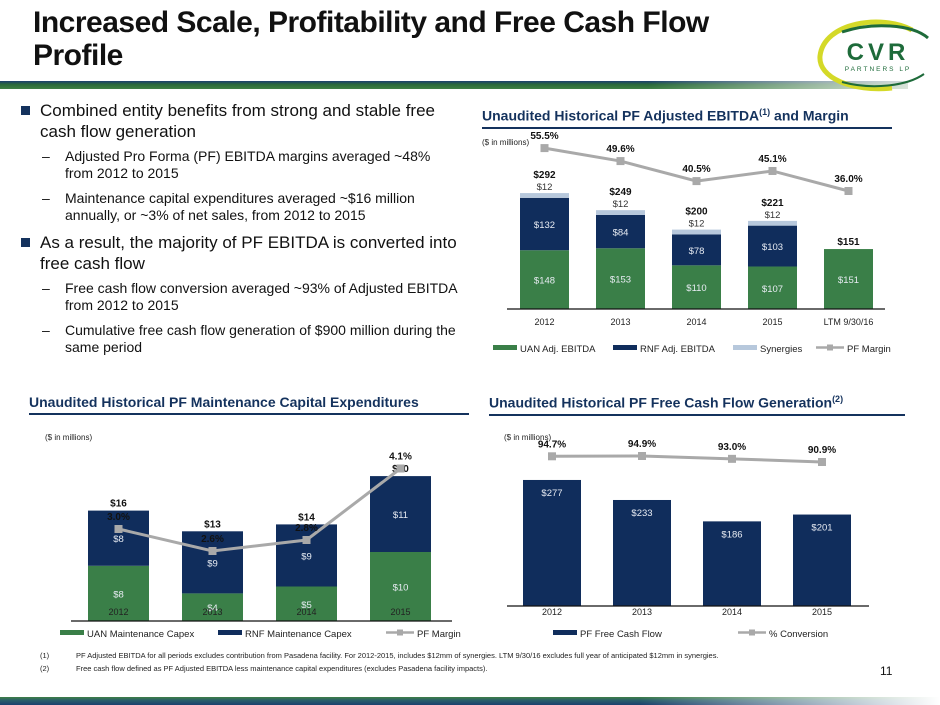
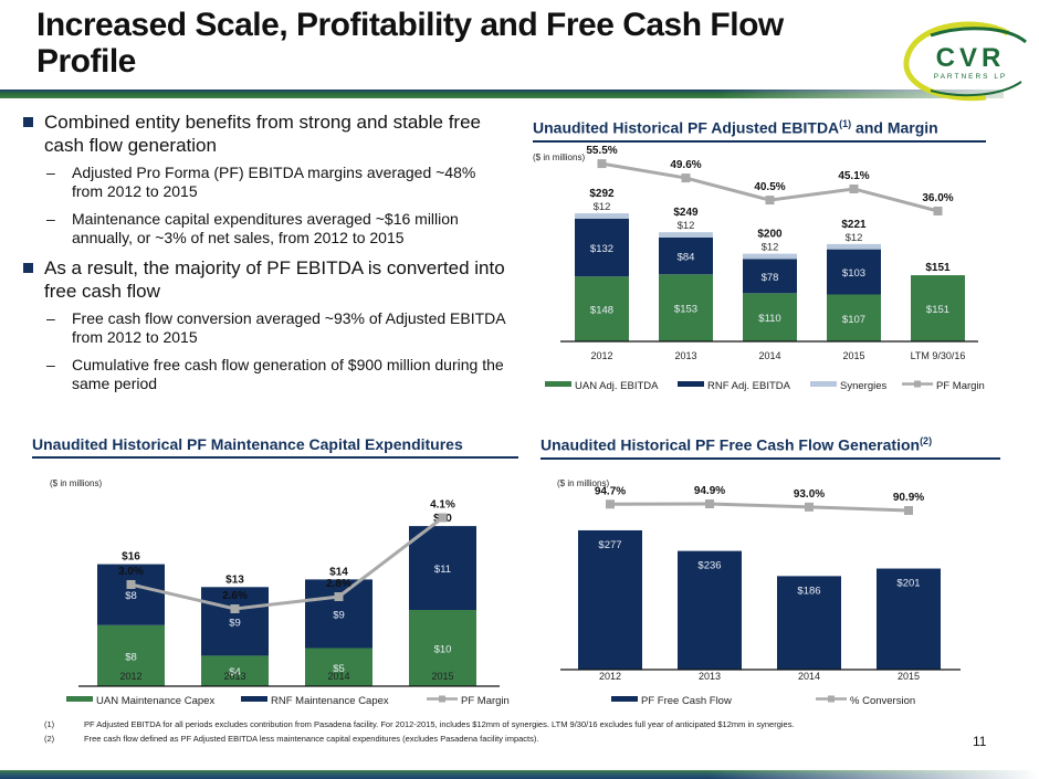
Unaudited Historical PF Free Cash Flow Generation/2013: $233 -> $236
